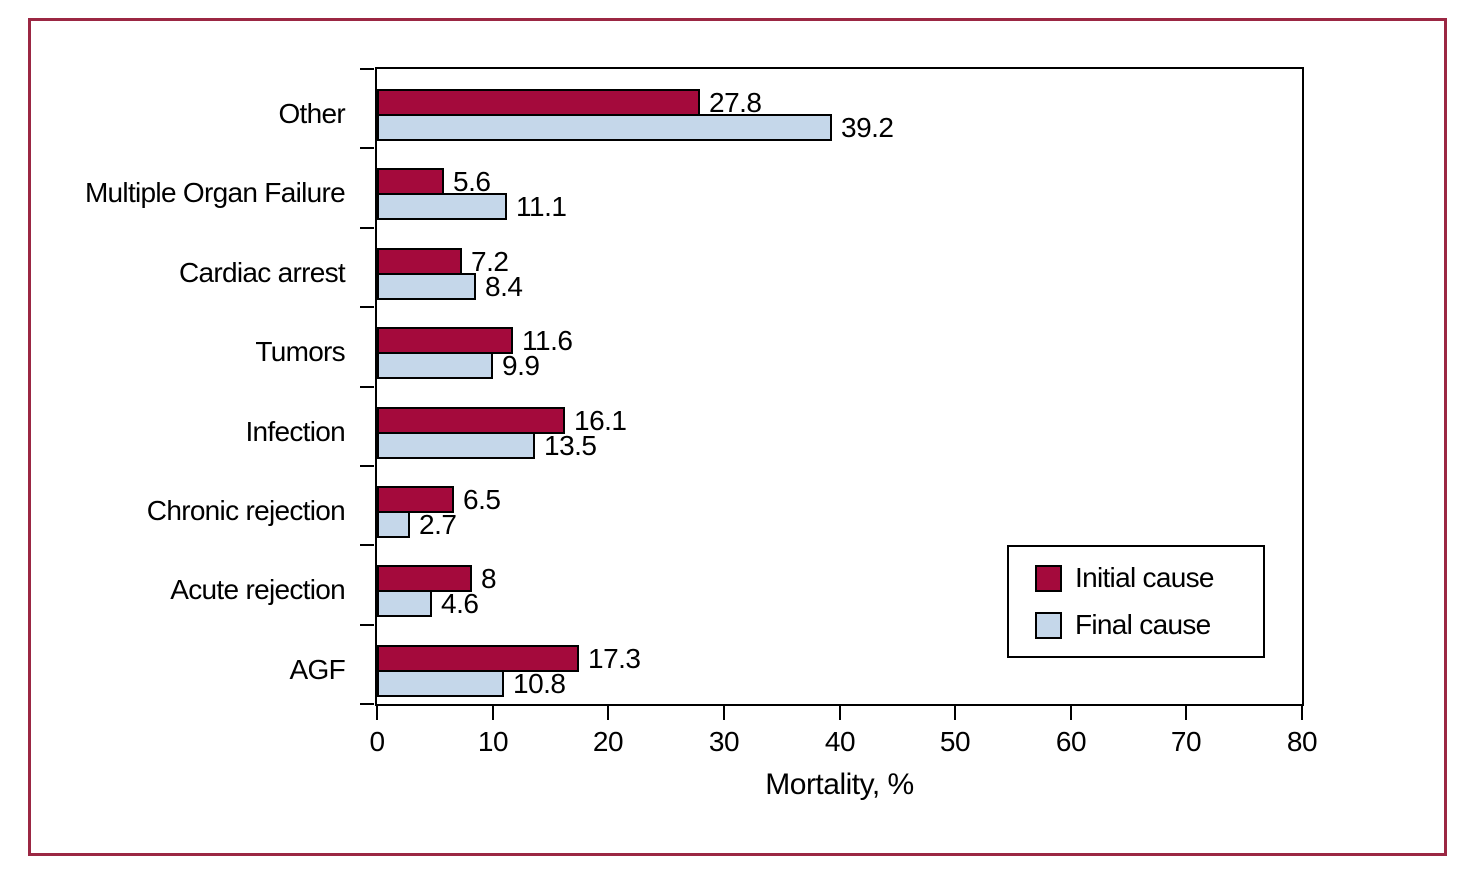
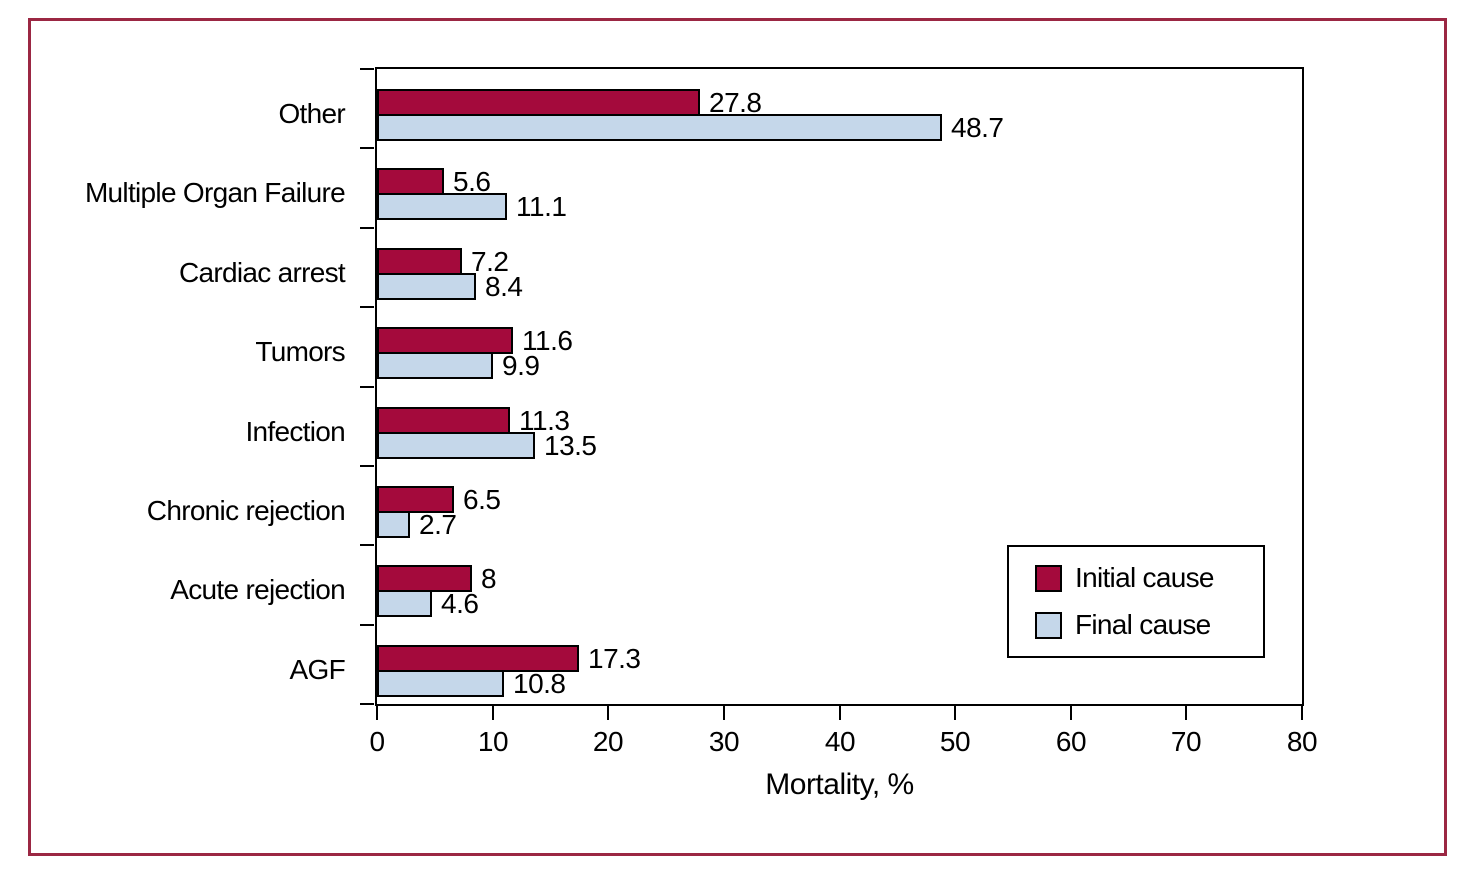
Final cause/Other: 39.2 -> 48.7
Initial cause/Infection: 16.1 -> 11.3
